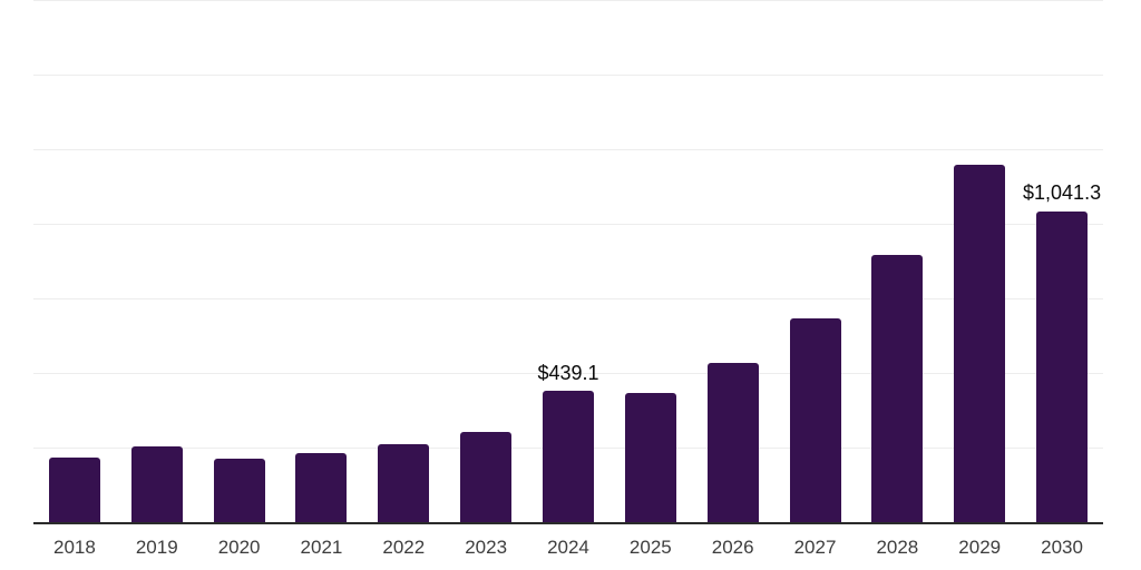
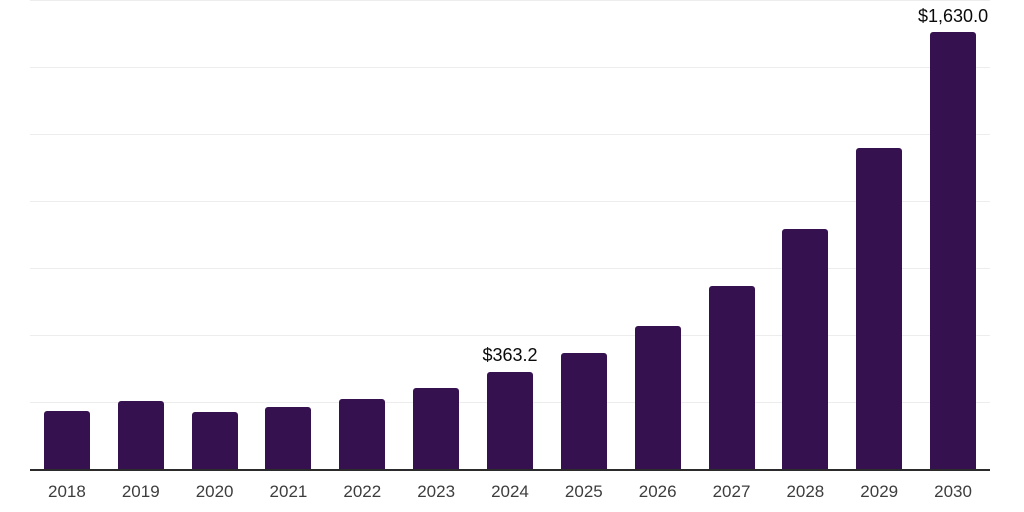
2024: $439.1 -> $363.2
2030: $1,041.3 -> $1,630.0
